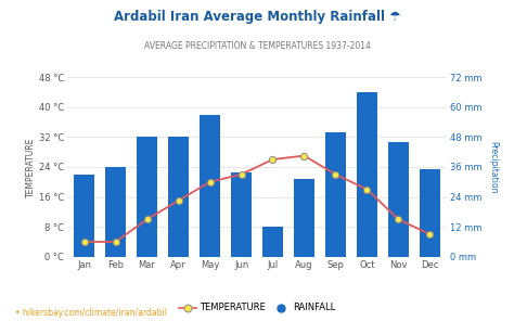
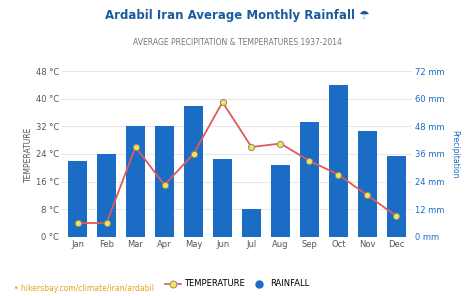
TEMPERATURE/Mar: 10 °C -> 26 °C
TEMPERATURE/May: 20 °C -> 24 °C
TEMPERATURE/Jun: 22 °C -> 39 °C
TEMPERATURE/Nov: 10 °C -> 12 °C
